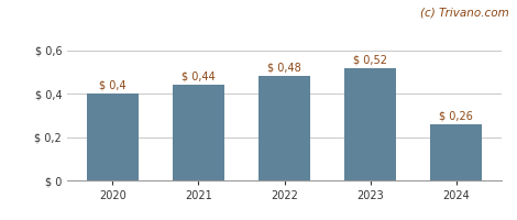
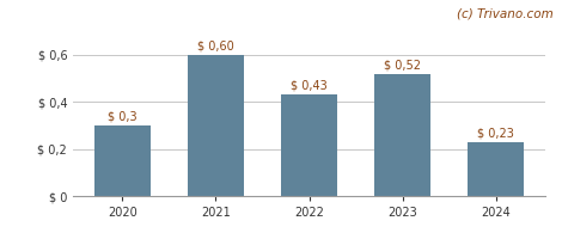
2020: 0,4 -> 0,3
2021: 0,44 -> 0,60
2022: 0,48 -> 0,43
2024: 0,26 -> 0,23
